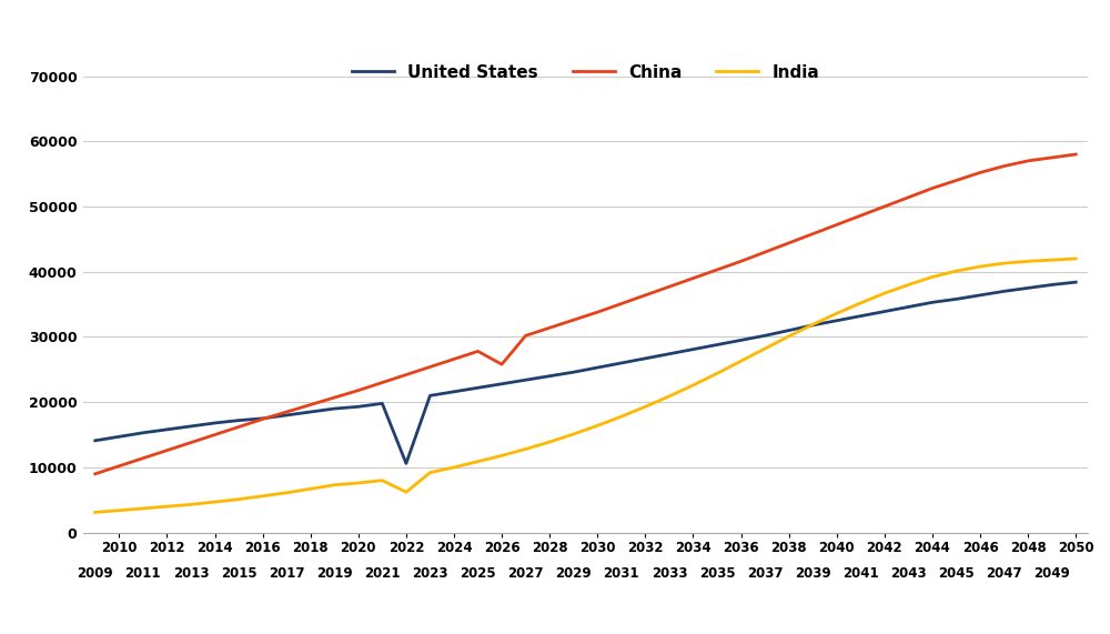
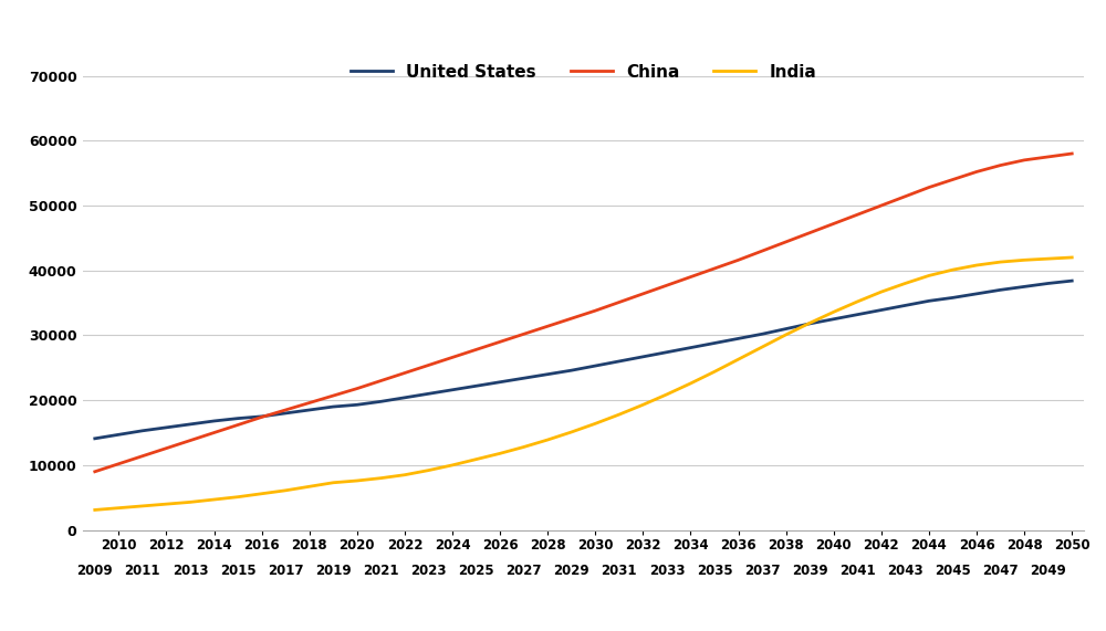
United States/2022: 10600 -> 20400
India/2022: 6200 -> 8500
China/2026: 25800 -> 29000
